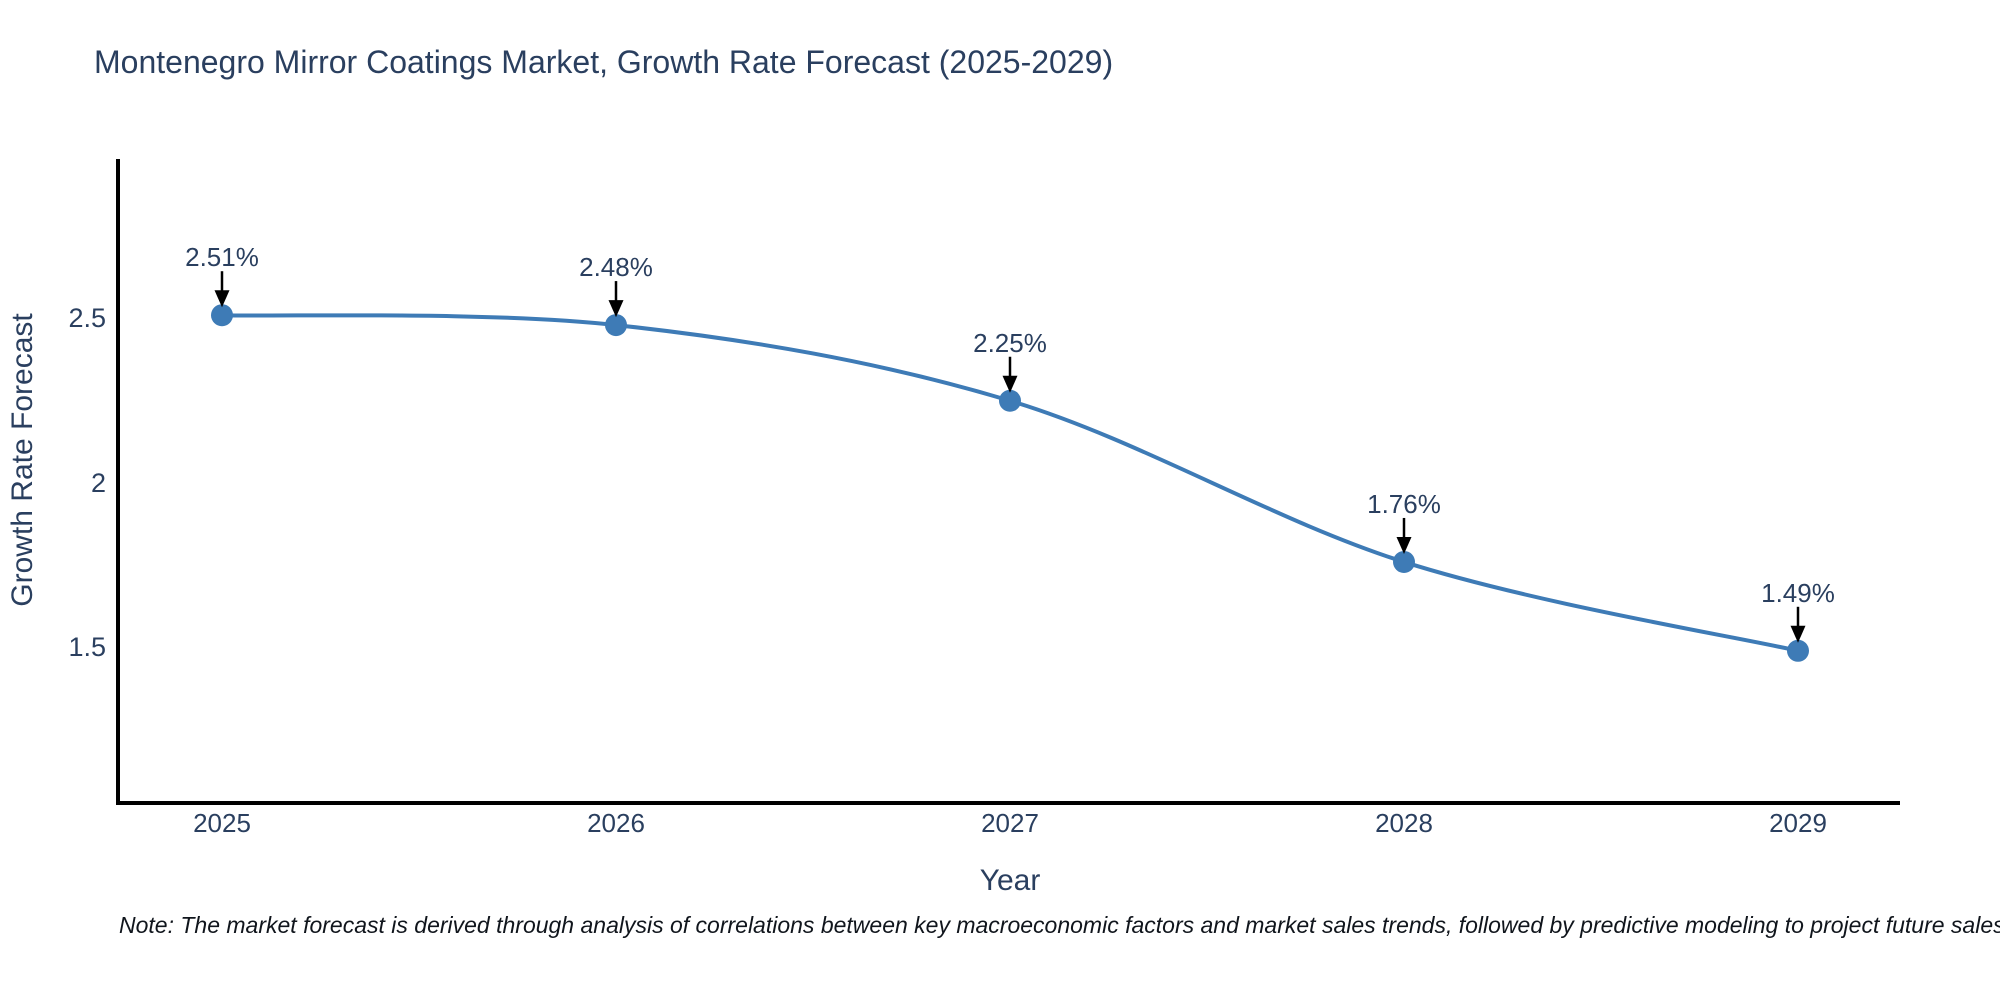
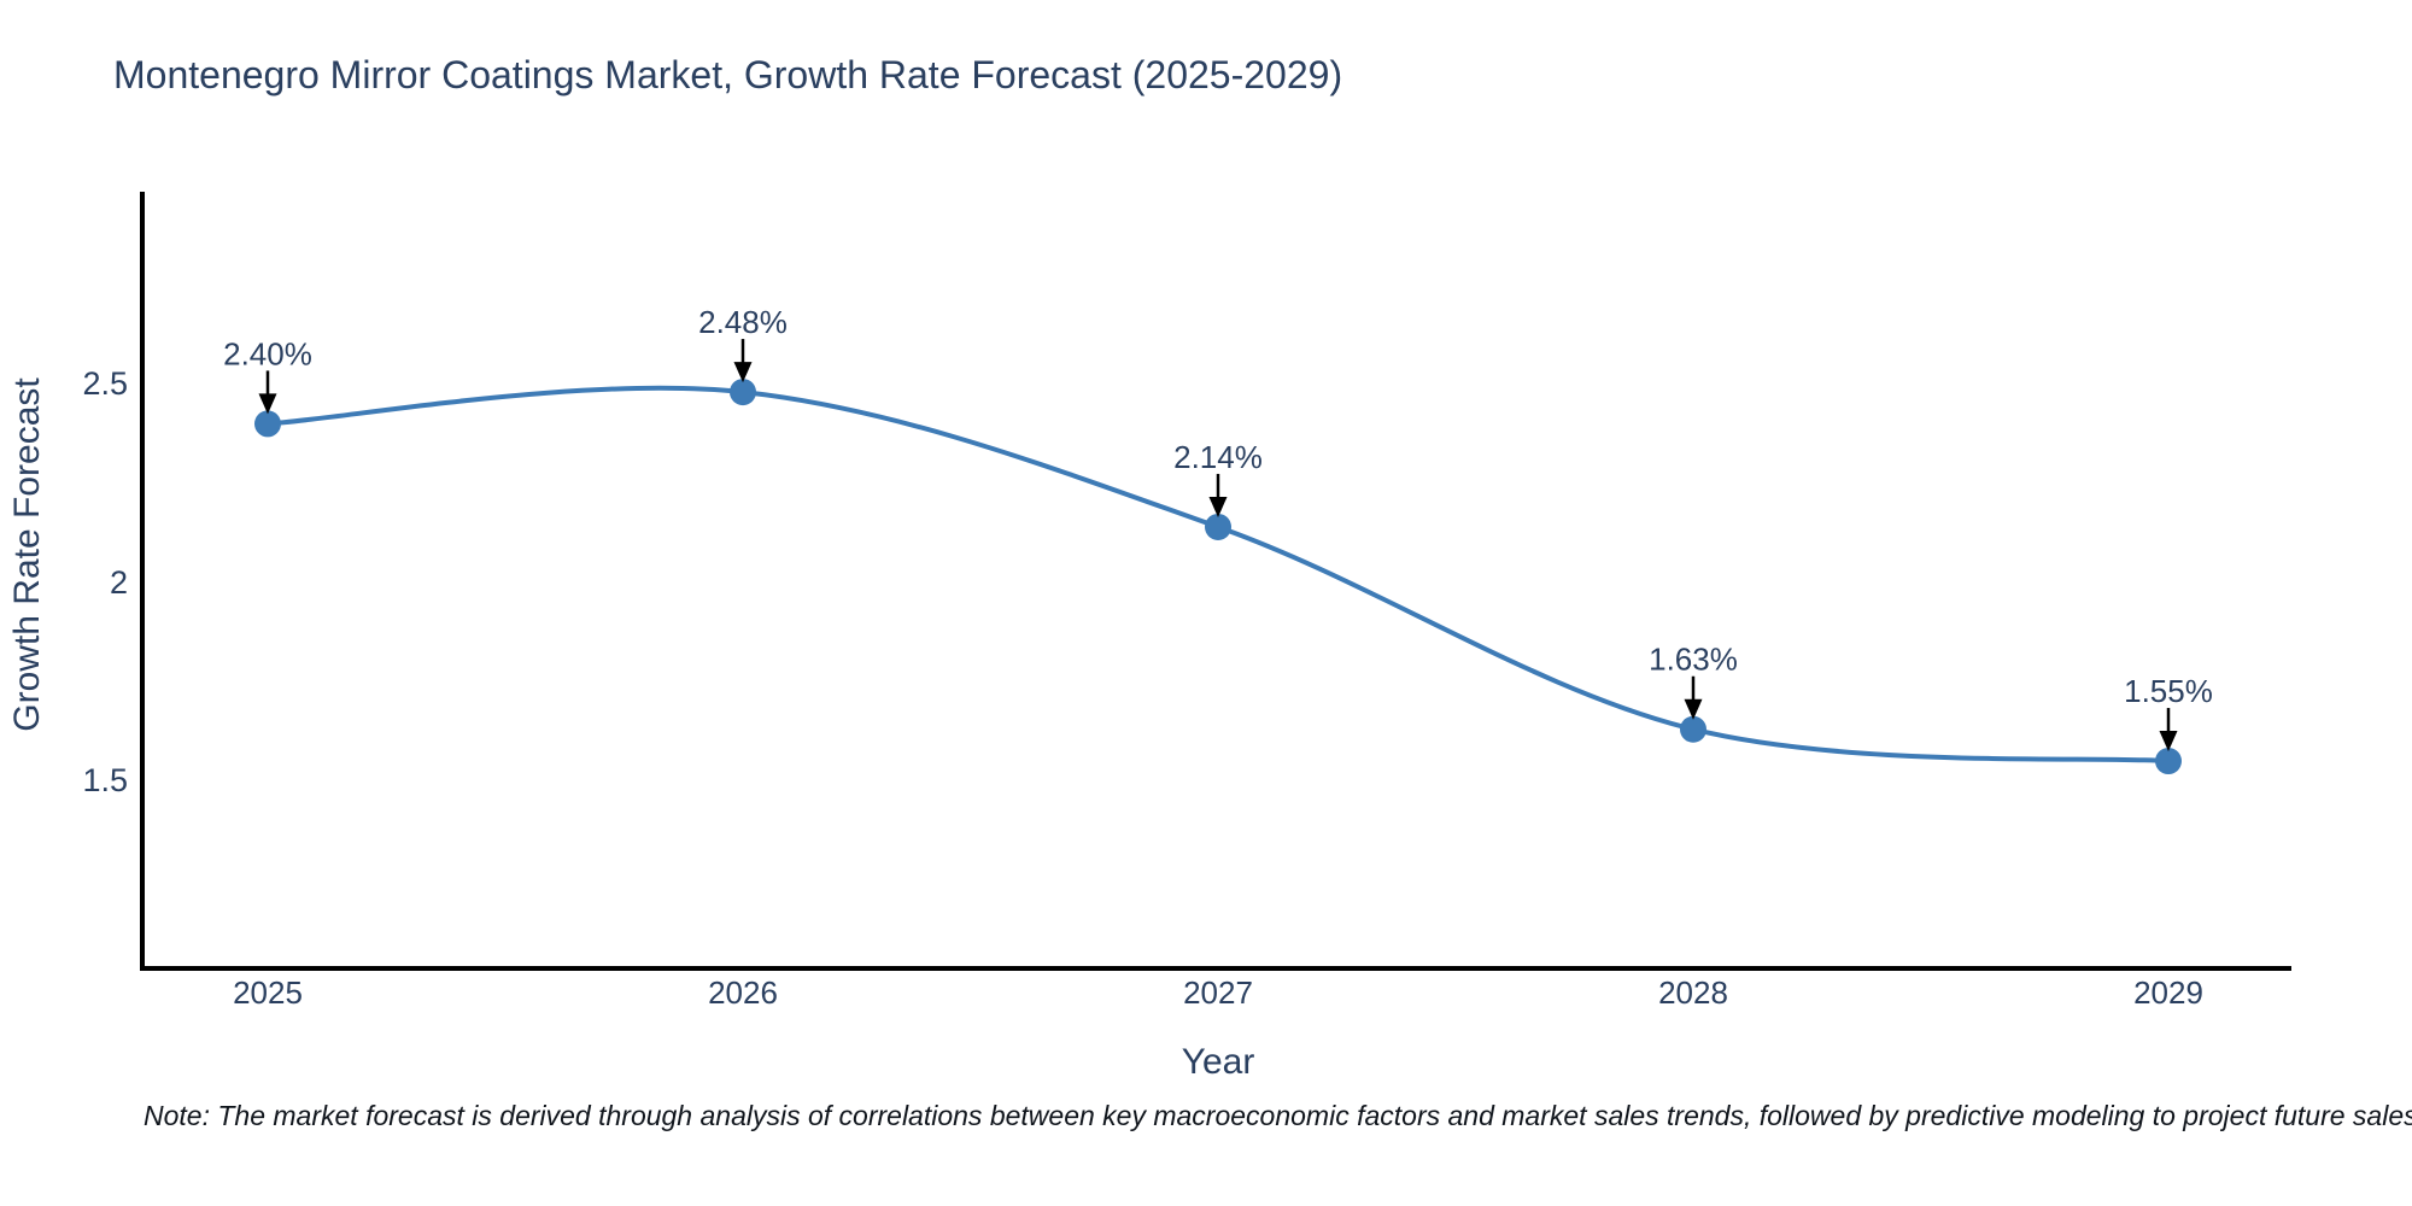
2025: 2.51% -> 2.40%
2027: 2.25% -> 2.14%
2028: 1.76% -> 1.63%
2029: 1.49% -> 1.55%
